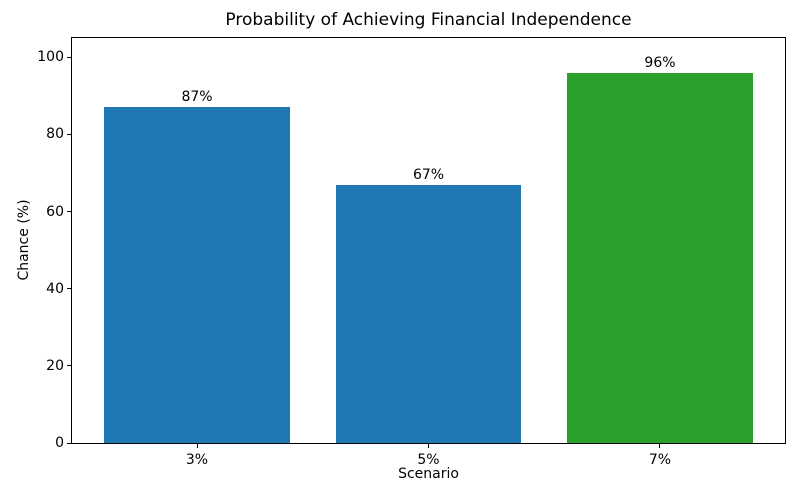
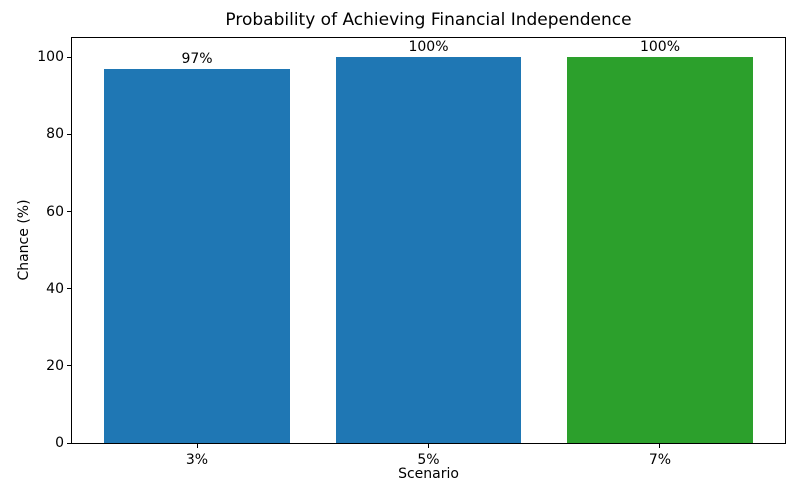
3%: 87% -> 97%
5%: 67% -> 100%
7%: 96% -> 100%
